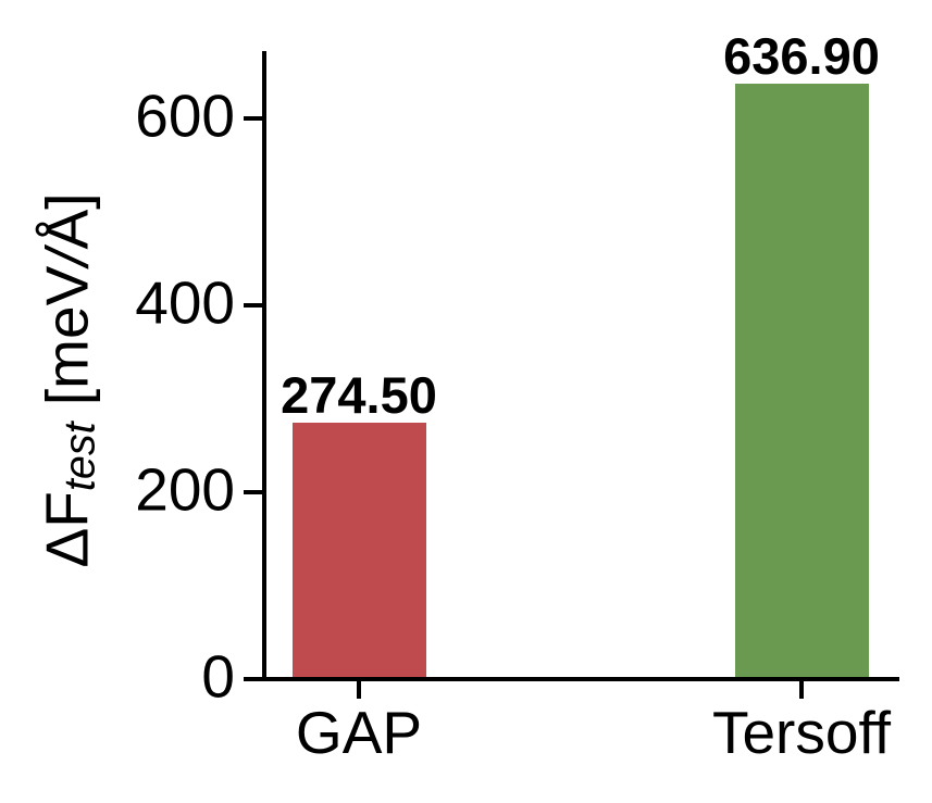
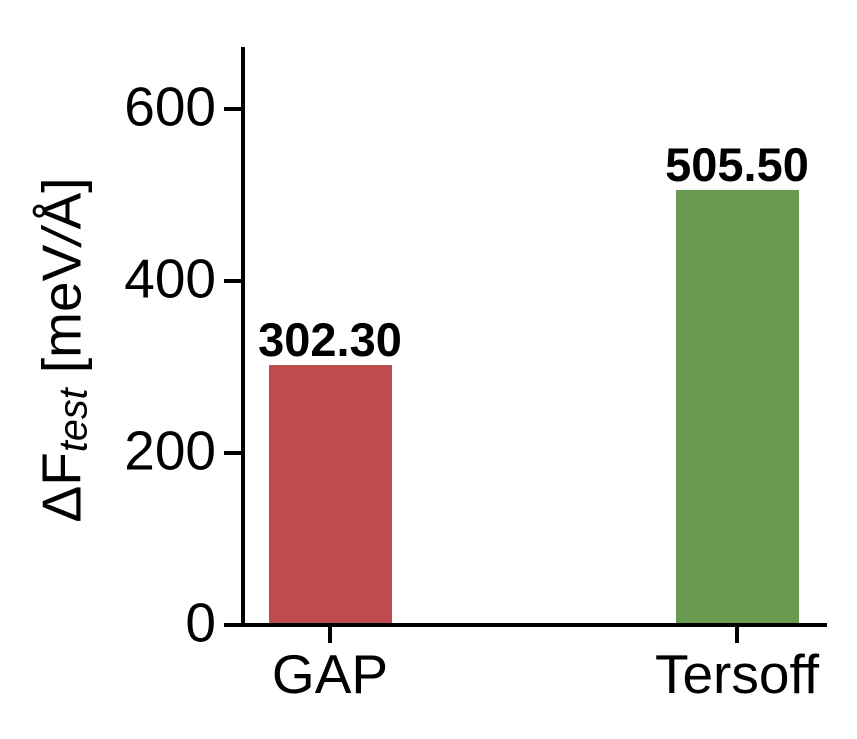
GAP: 274.50 -> 302.30
Tersoff: 636.90 -> 505.50
